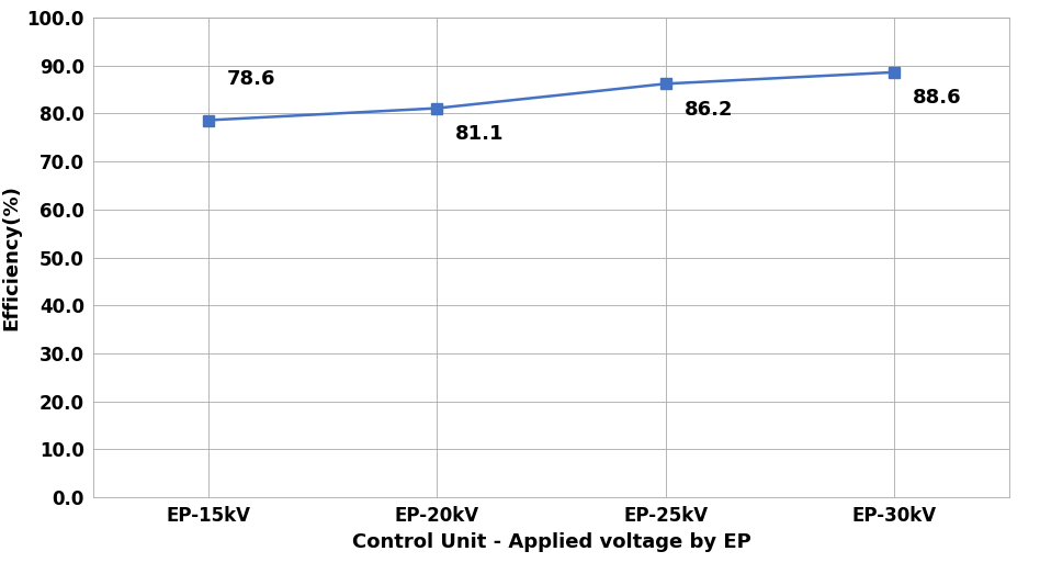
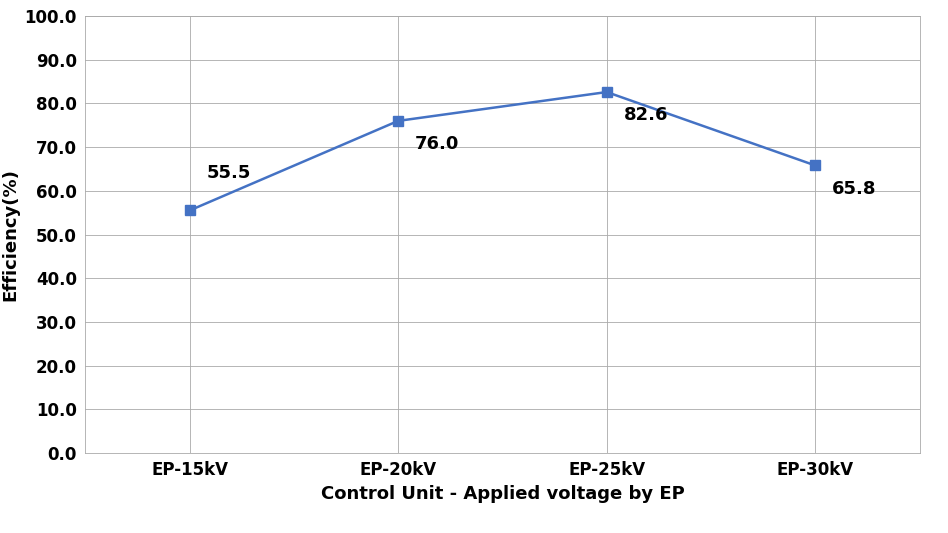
EP-15kV: 78.6 -> 55.5
EP-20kV: 81.1 -> 76.0
EP-25kV: 86.2 -> 82.6
EP-30kV: 88.6 -> 65.8
